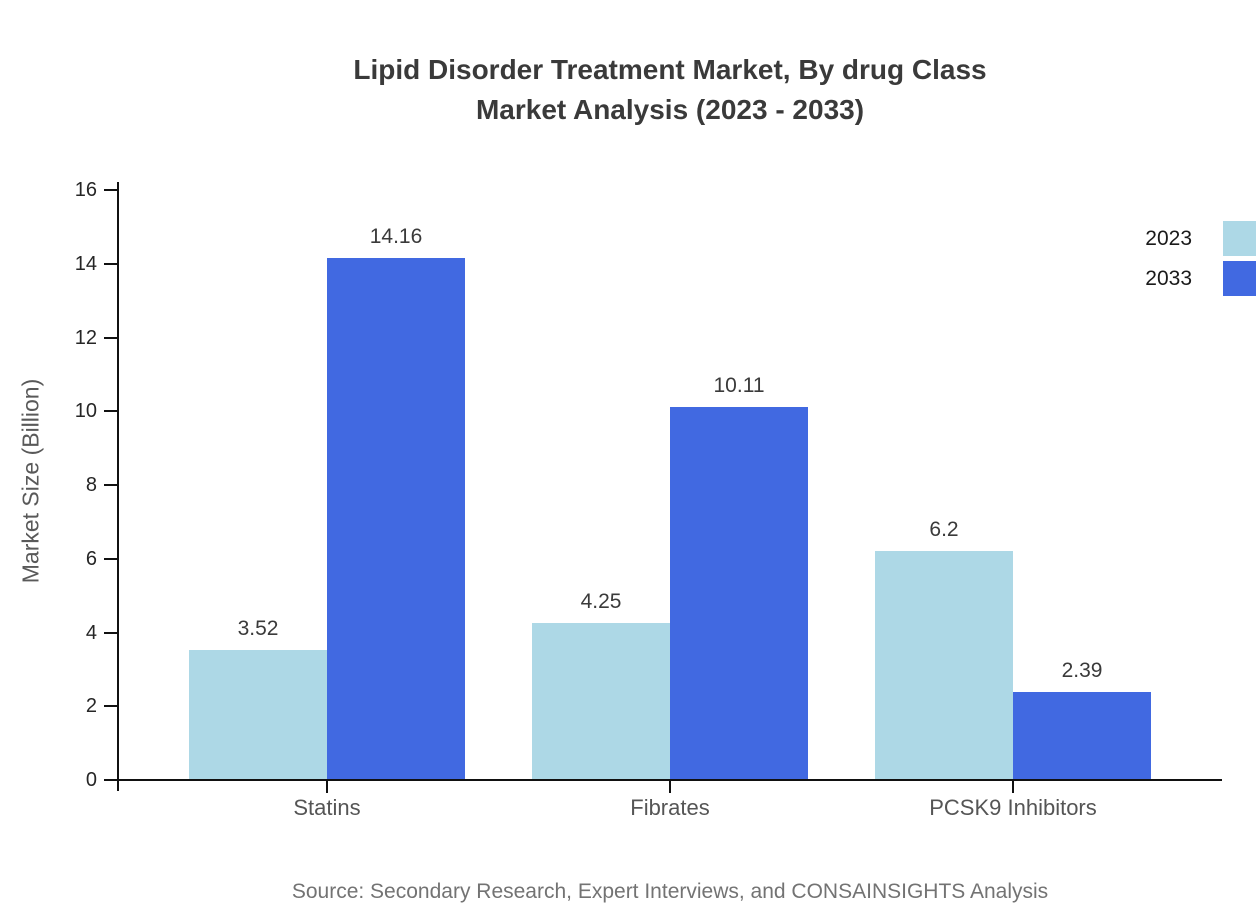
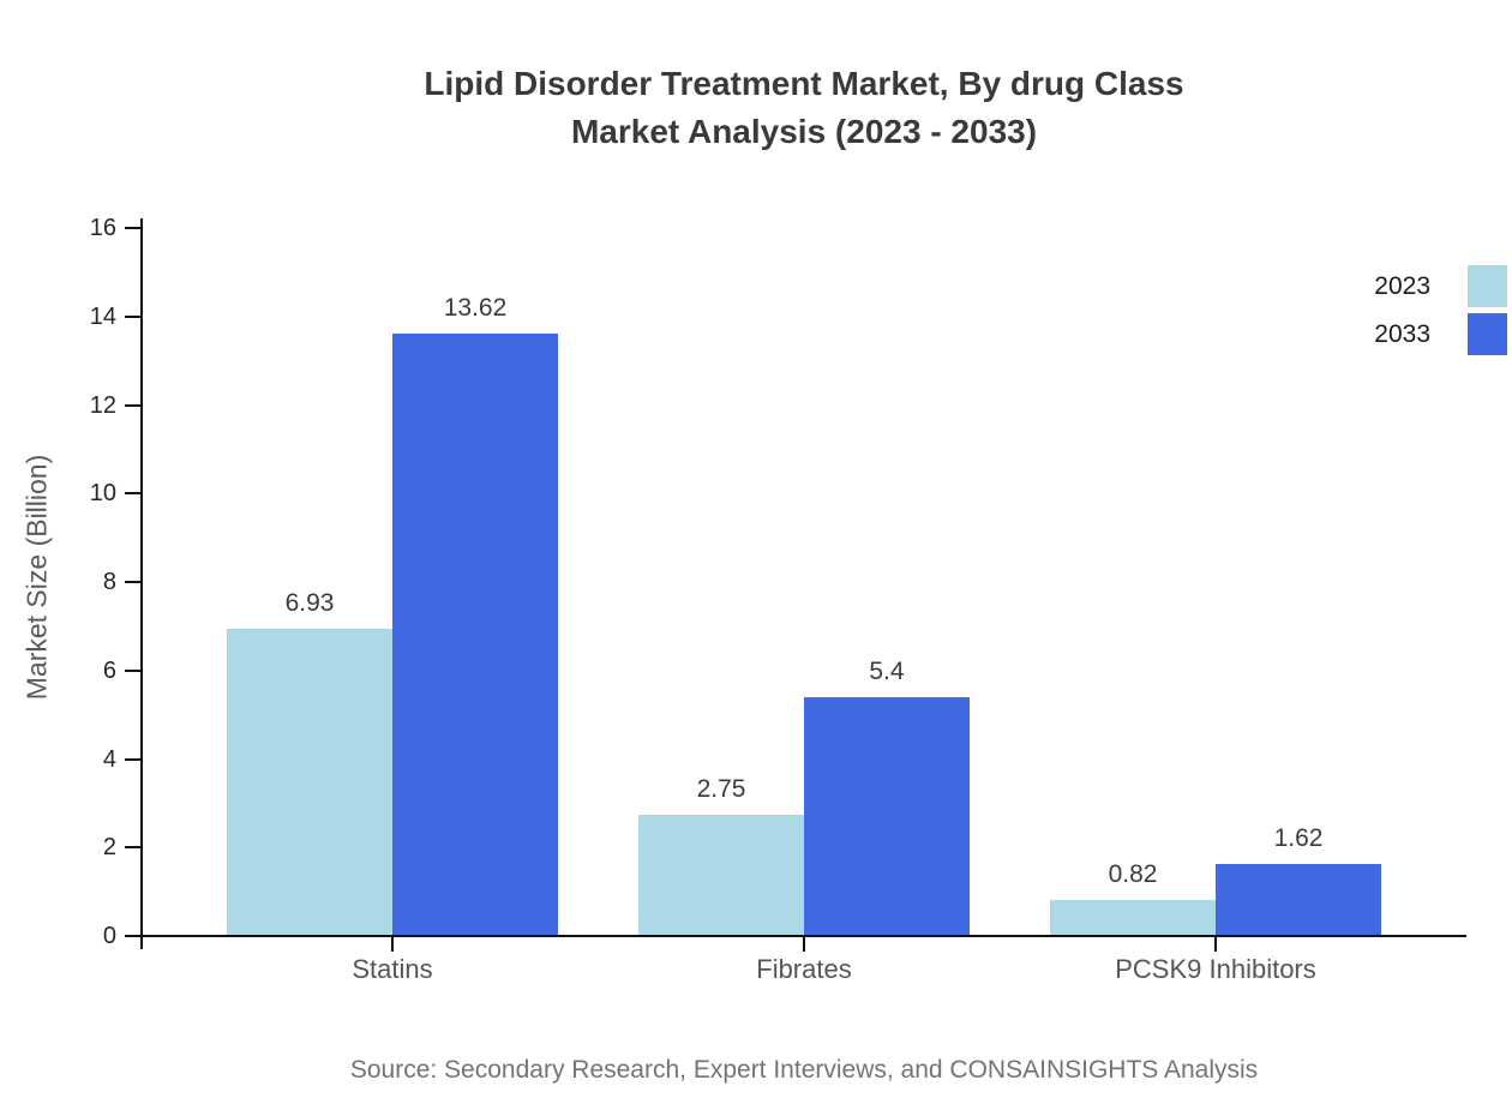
2023/Statins: 3.52 -> 6.93
2033/Statins: 14.16 -> 13.62
2023/Fibrates: 4.25 -> 2.75
2033/Fibrates: 10.11 -> 5.4
2023/PCSK9 Inhibitors: 6.2 -> 0.82
2033/PCSK9 Inhibitors: 2.39 -> 1.62
